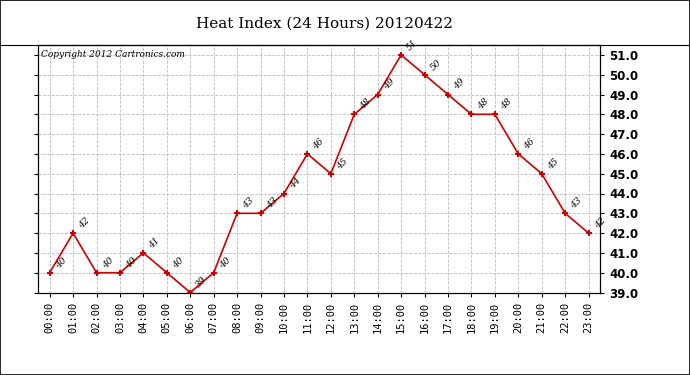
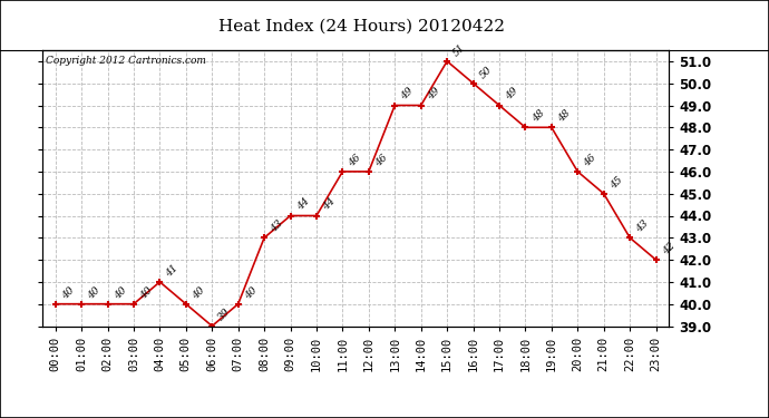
01:00: 42 -> 40
09:00: 43 -> 44
12:00: 45 -> 46
13:00: 48 -> 49
